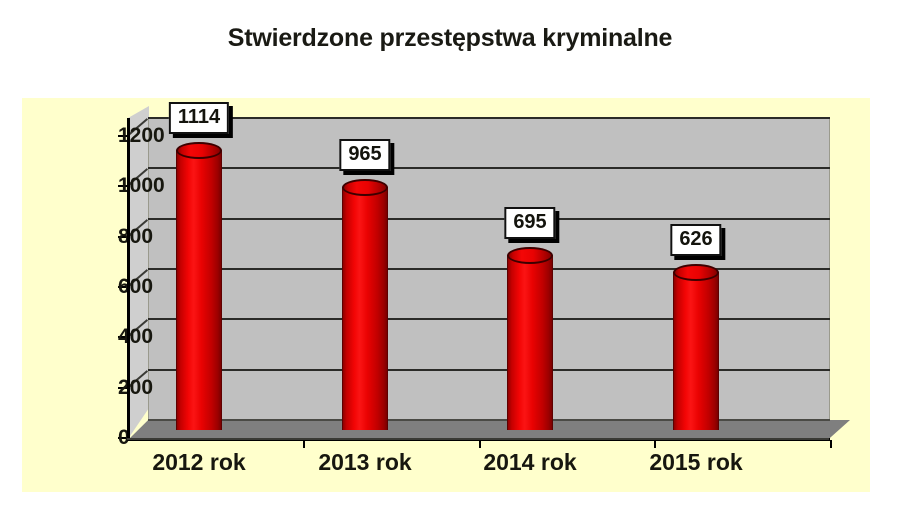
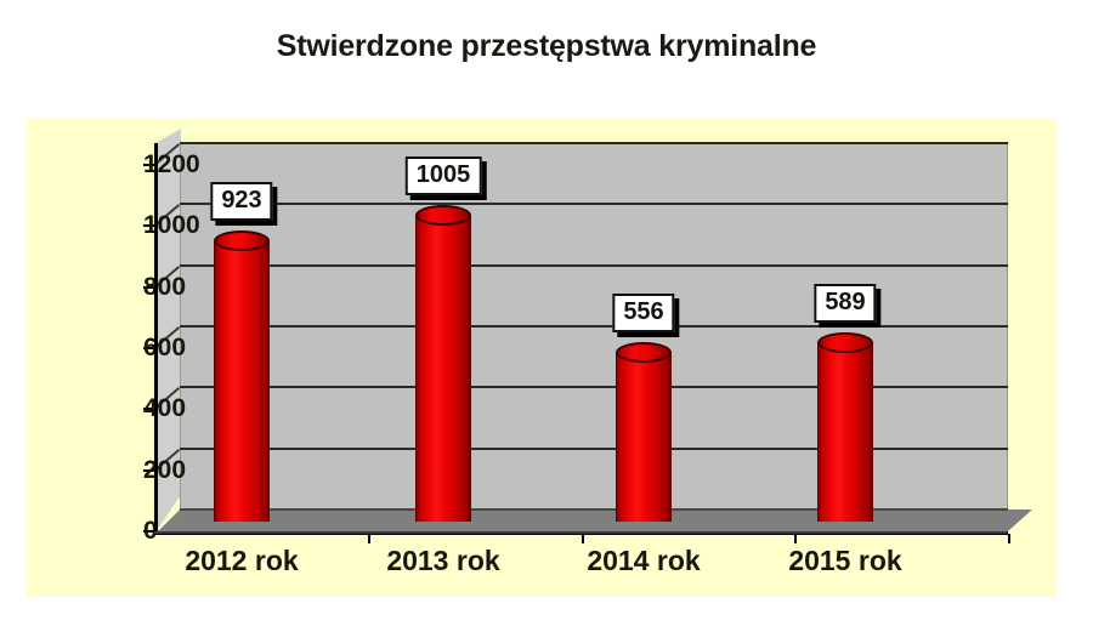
2012 rok: 1114 -> 923
2013 rok: 965 -> 1005
2014 rok: 695 -> 556
2015 rok: 626 -> 589
